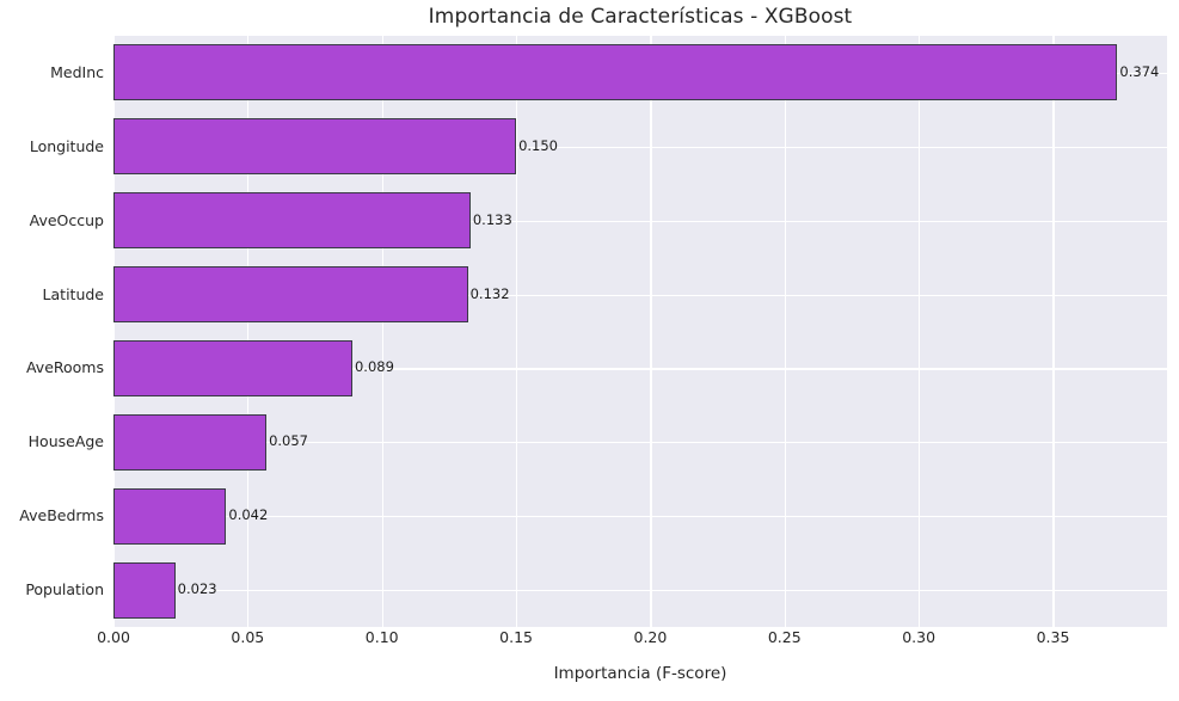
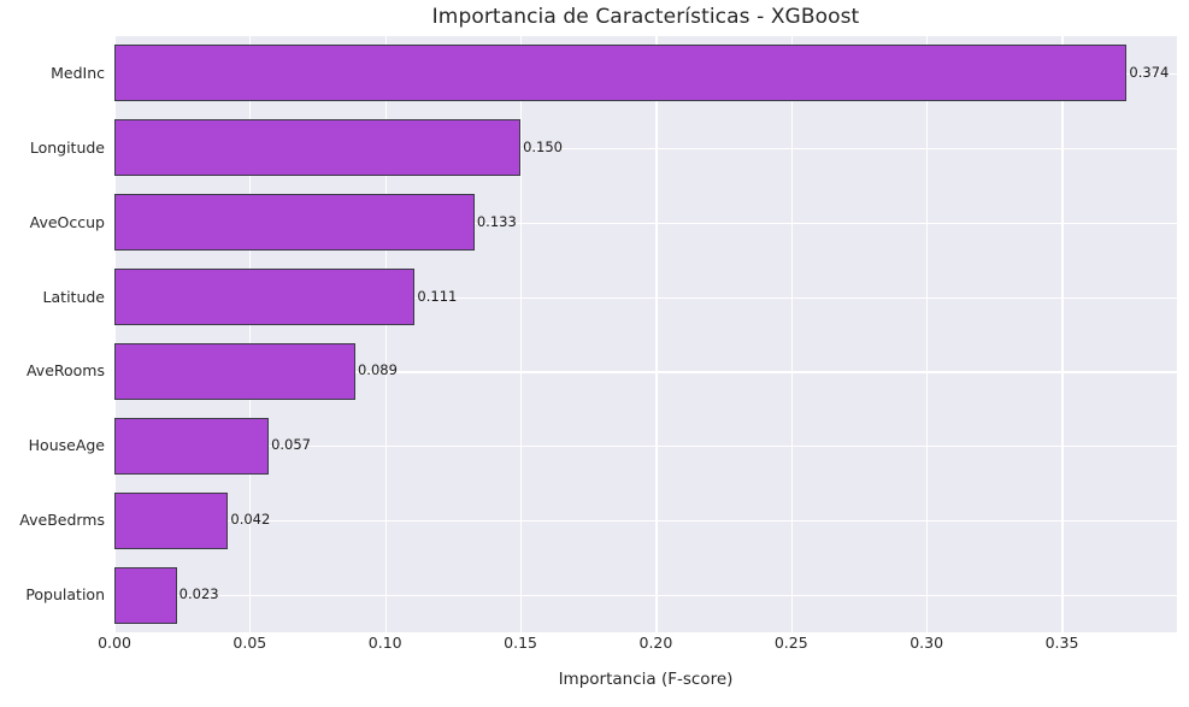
Latitude: 0.132 -> 0.111
